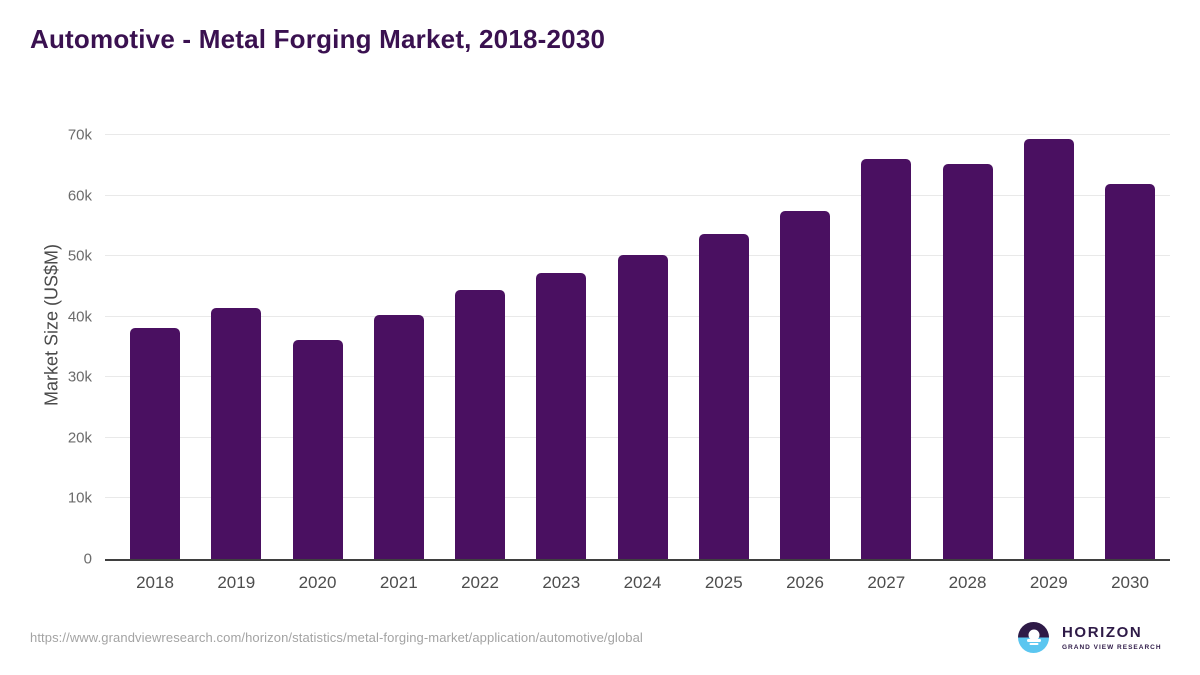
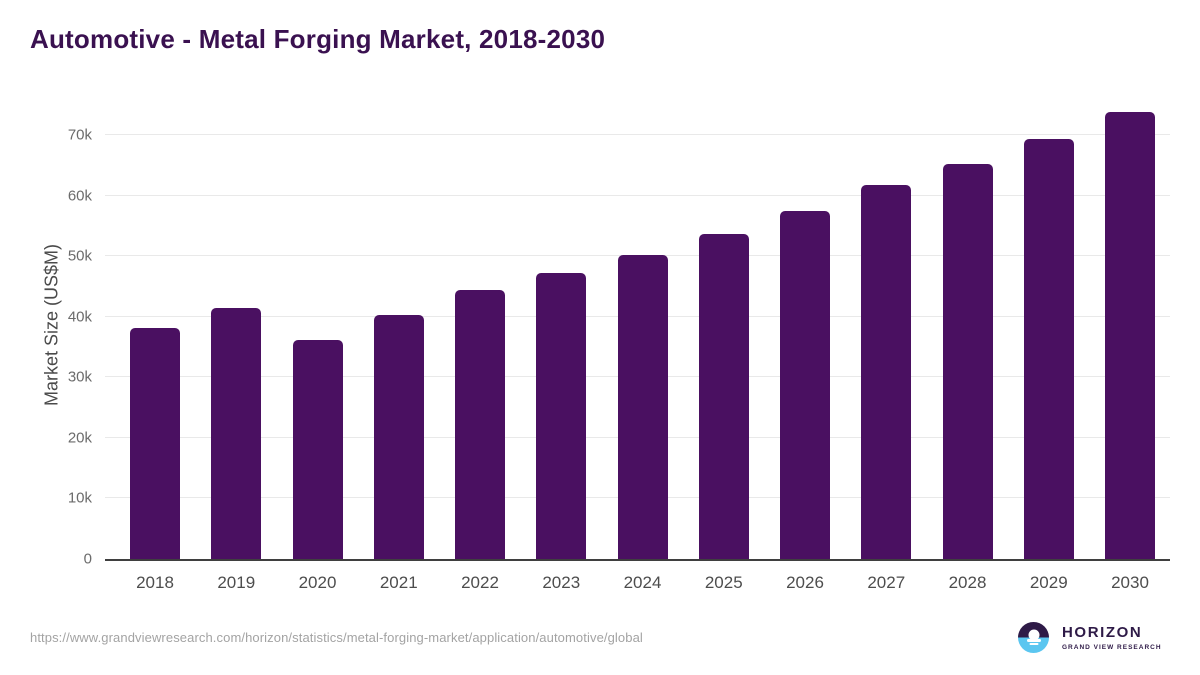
2027: 66k -> 62k
2030: 62k -> 74k
